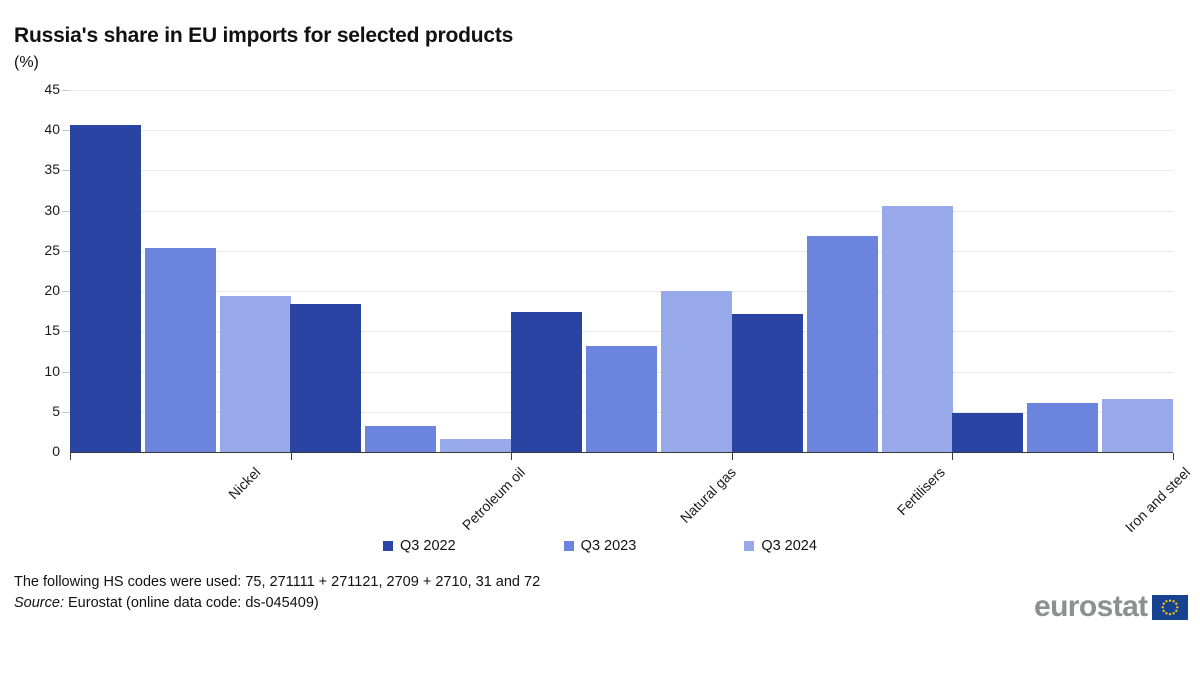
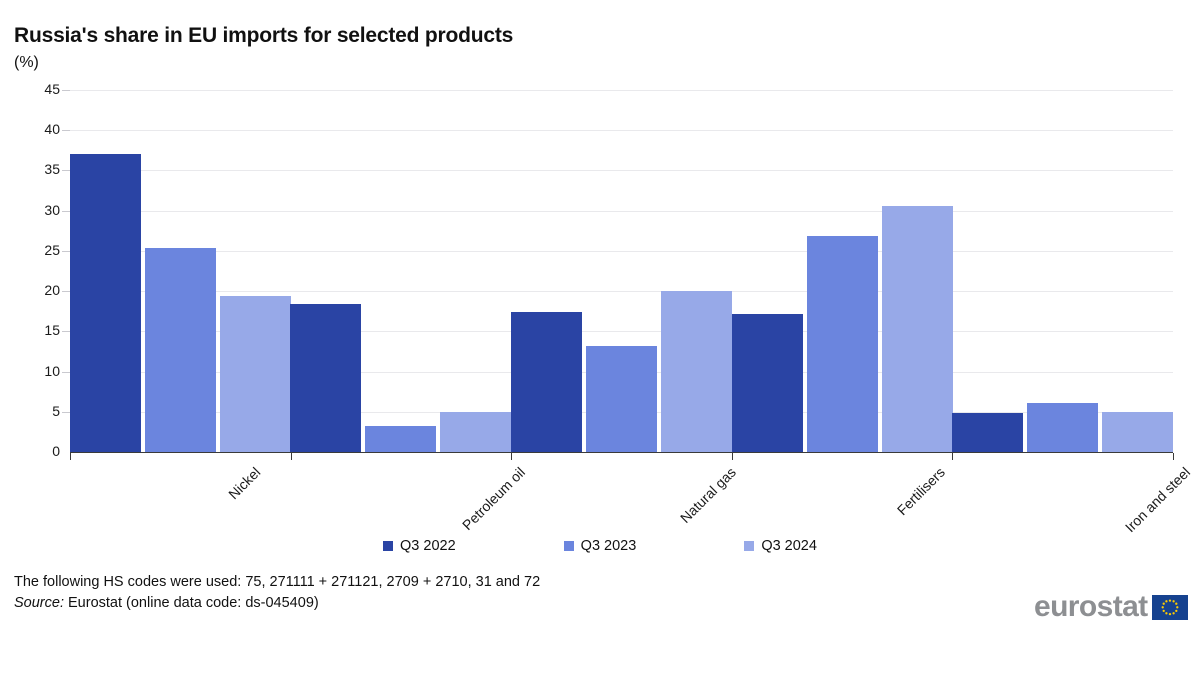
Q3 2022/Nickel: 41 -> 37
Q3 2024/Petroleum oil: 2 -> 5
Q3 2024/Iron and steel: 7 -> 5
